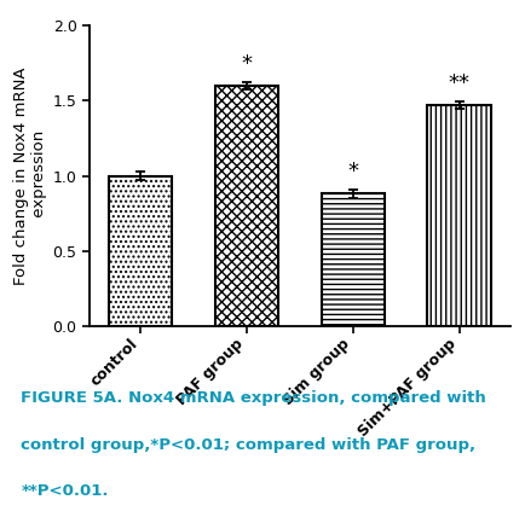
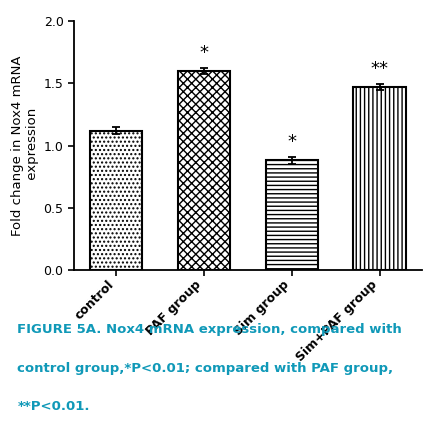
control: 1.00 -> 1.12
